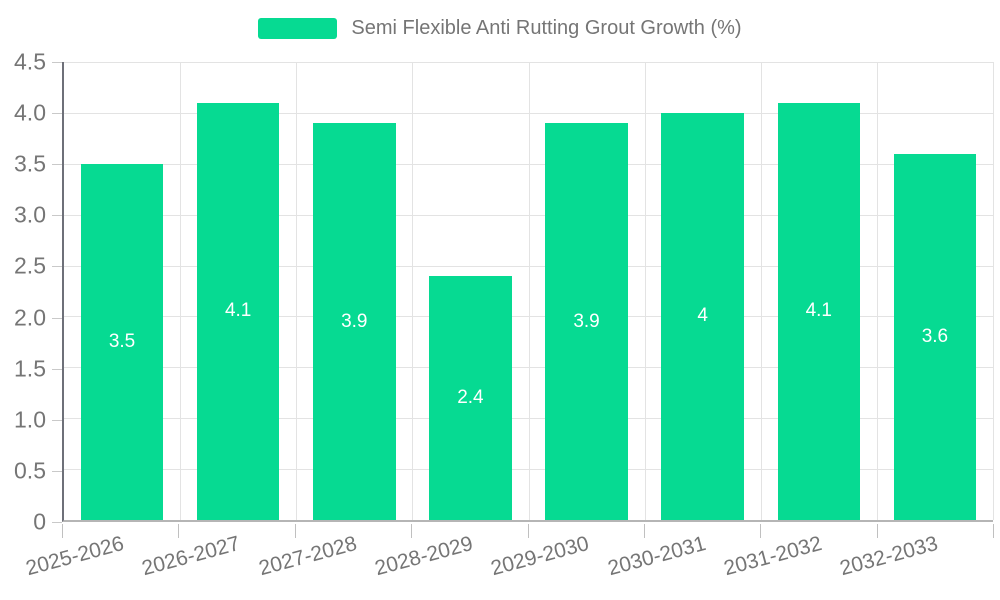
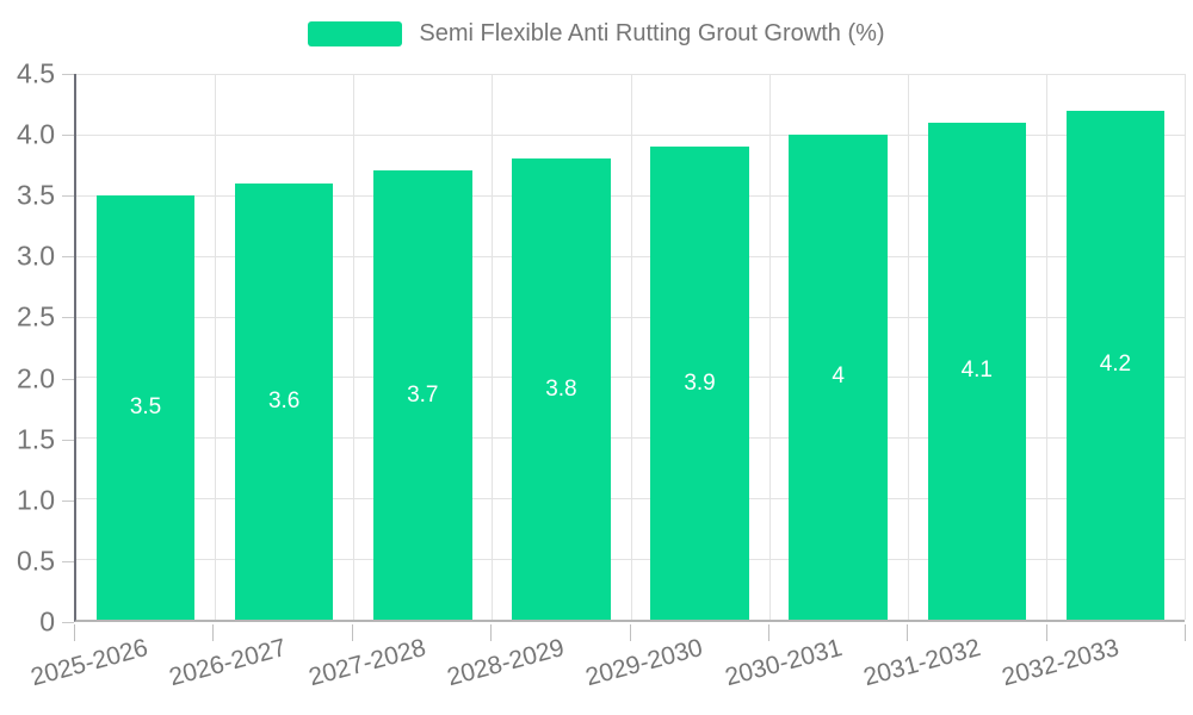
2026-2027: 4.1 -> 3.6
2027-2028: 3.9 -> 3.7
2028-2029: 2.4 -> 3.8
2032-2033: 3.6 -> 4.2
